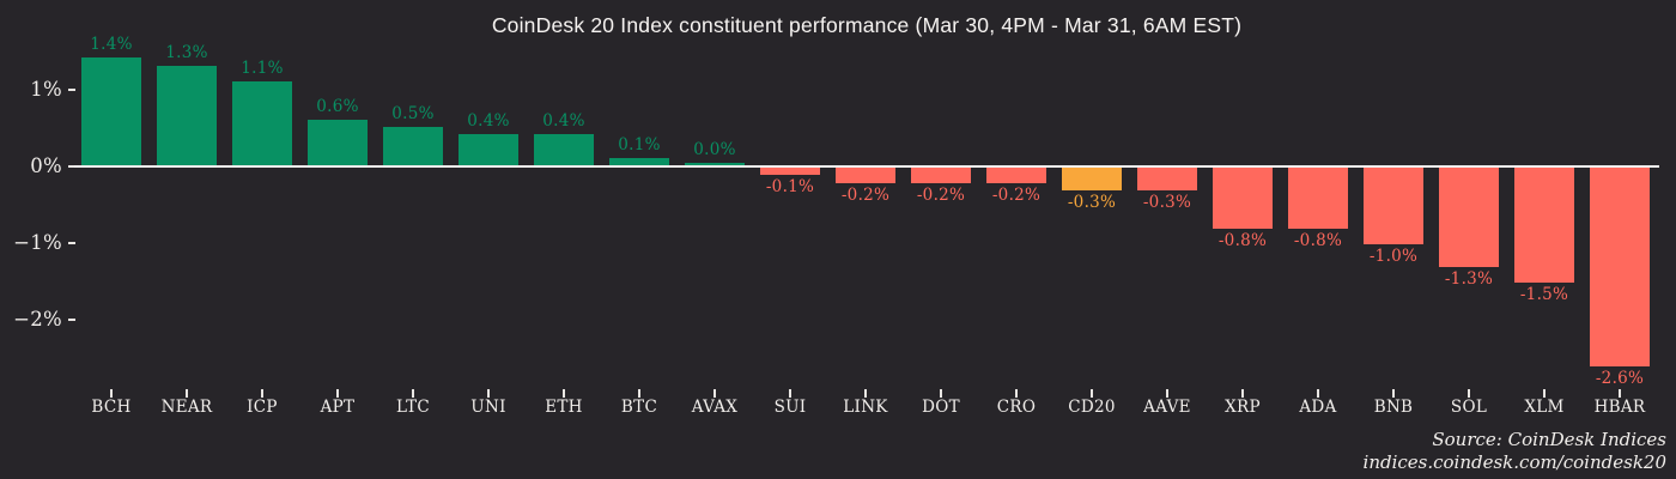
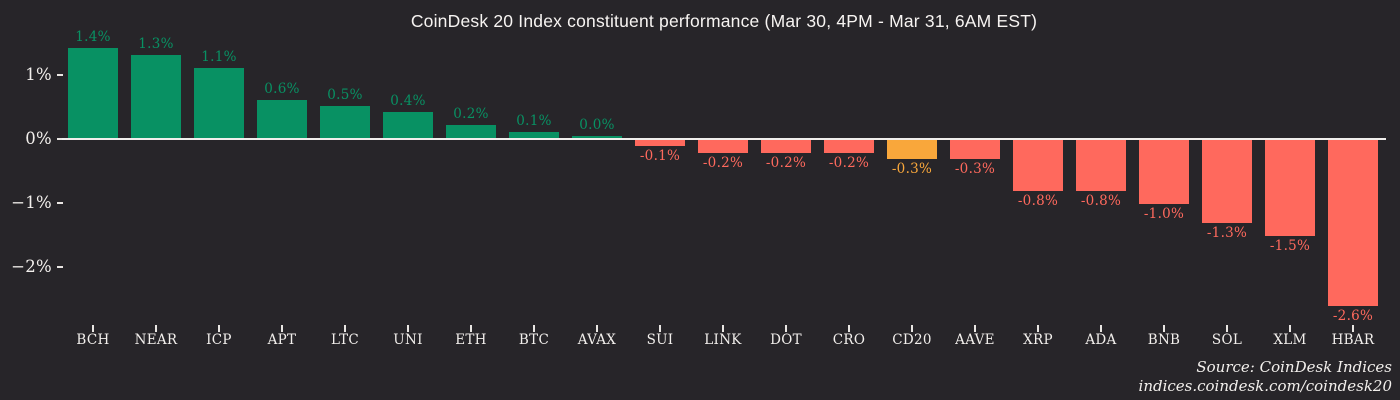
ETH: 0.4% -> 0.2%
